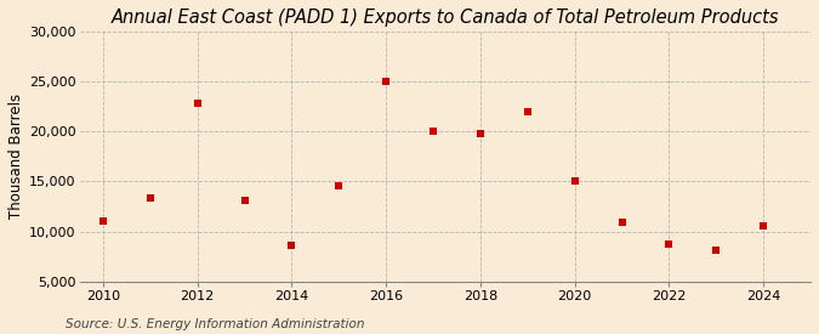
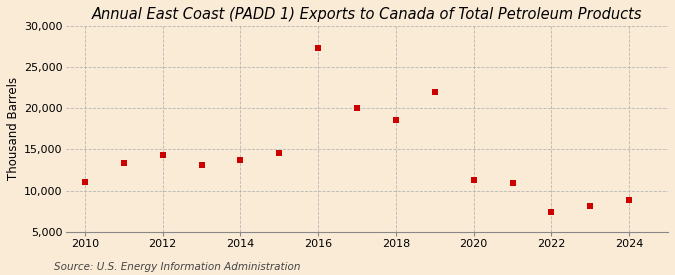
2012: 22,800 -> 14,300
2014: 8,600 -> 13,700
2016: 25,000 -> 27,300
2018: 19,800 -> 18,600
2020: 15,000 -> 11,300
2022: 8,800 -> 7,400
2024: 10,600 -> 8,900
